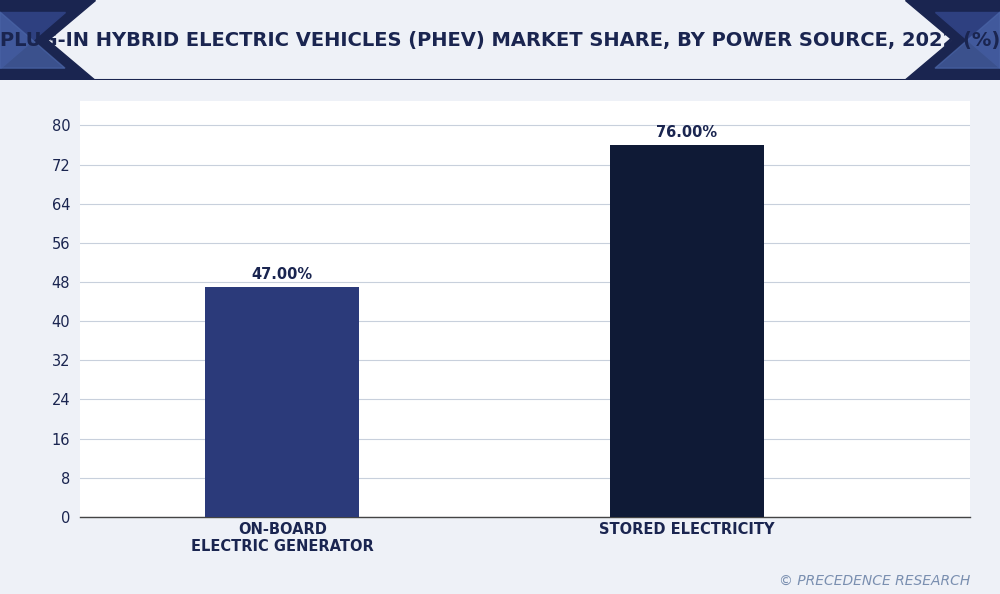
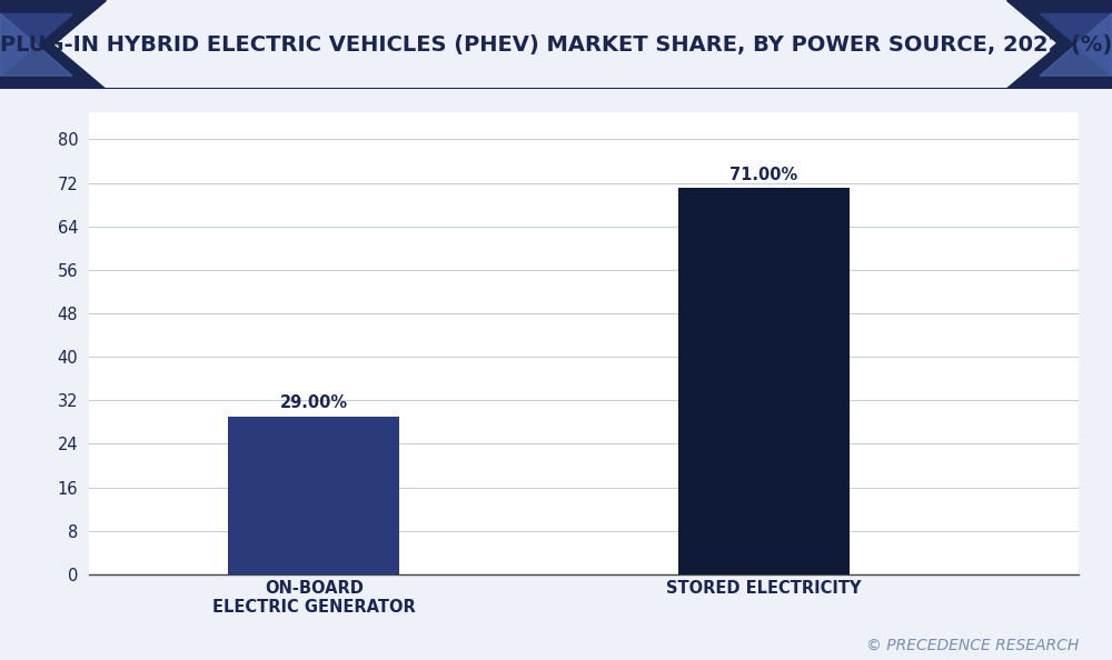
ON-BOARD ELECTRIC GENERATOR: 47.00% -> 29.00%
STORED ELECTRICITY: 76.00% -> 71.00%
